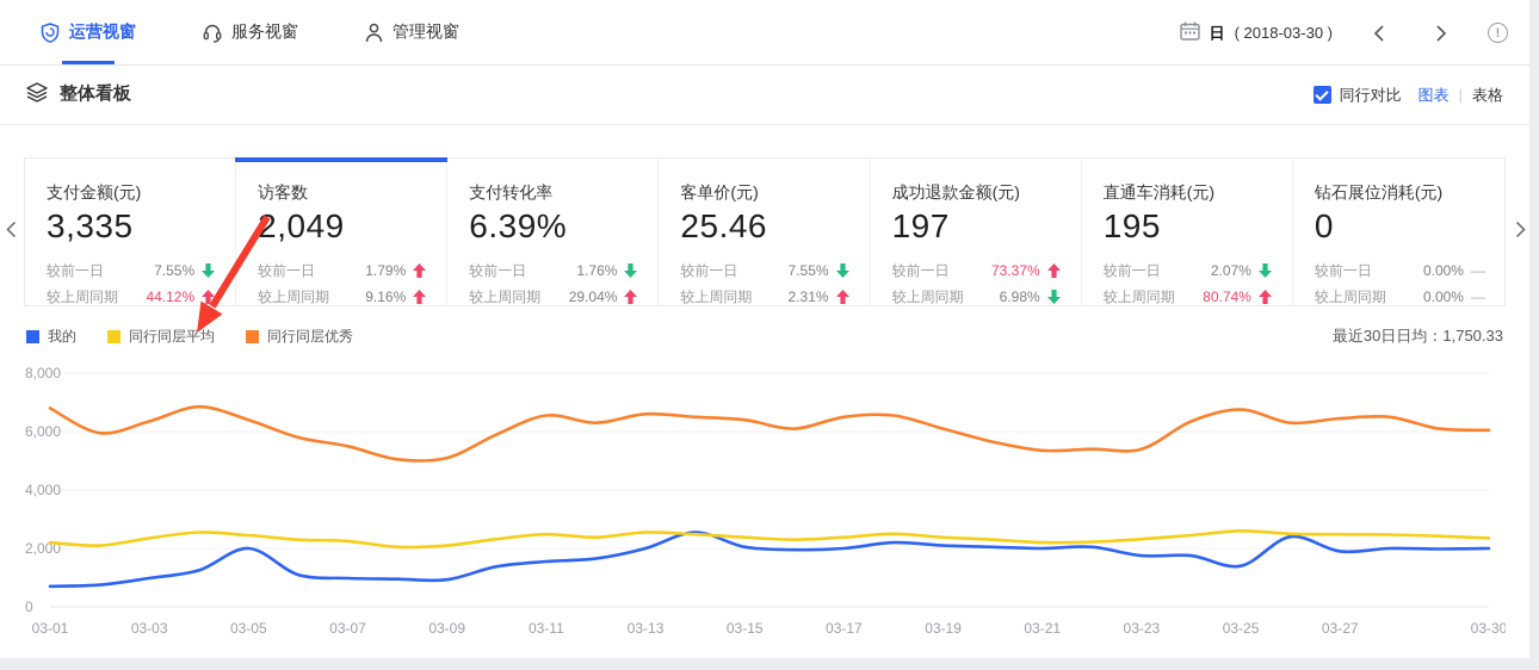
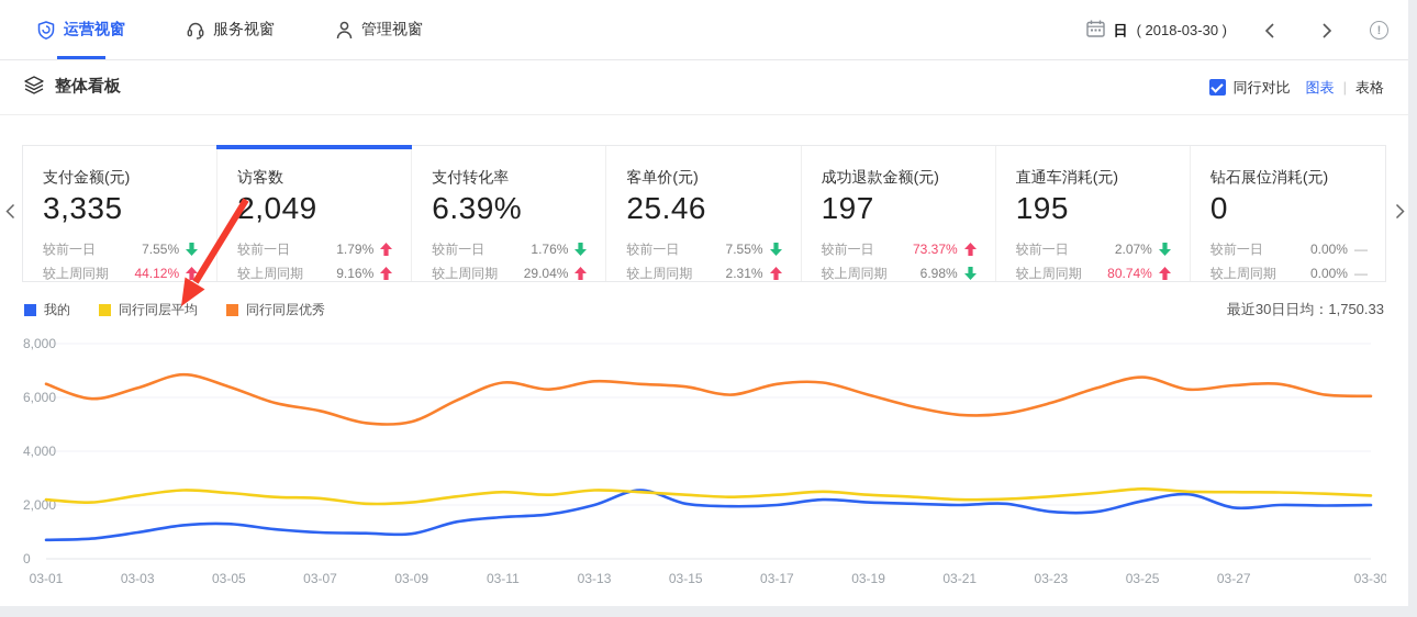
同行同层优秀/03-01: 6800 -> 6500
我的/03-05: 2000 -> 1300
同行同层优秀/03-23: 5400 -> 5800
我的/03-25: 1400 -> 2200
